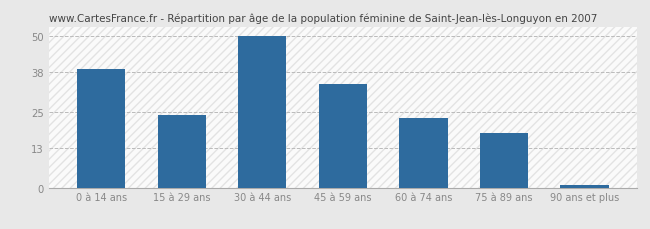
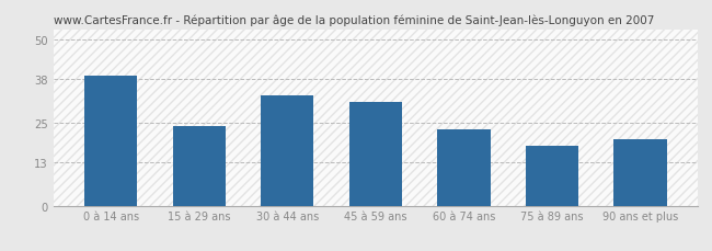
30 à 44 ans: 50 -> 33
45 à 59 ans: 34 -> 31
90 ans et plus: 1 -> 20
